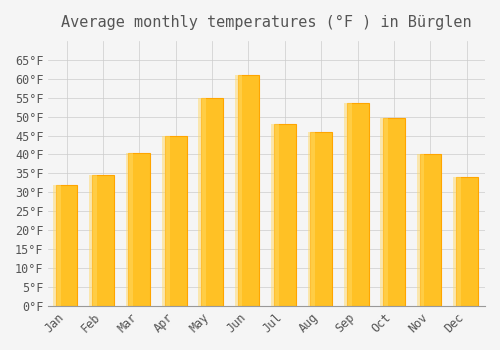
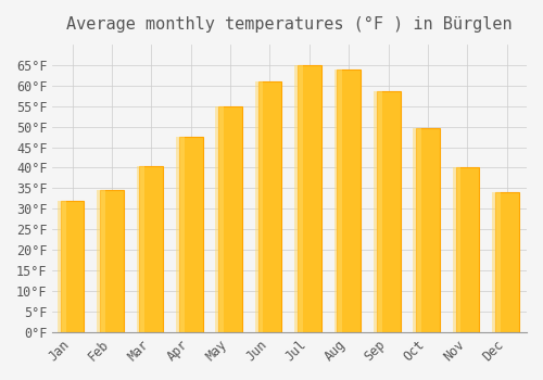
Apr: 45.0°F -> 47.5°F
Jul: 48.0°F -> 65.0°F
Aug: 46.0°F -> 64.0°F
Sep: 53.5°F -> 58.5°F
